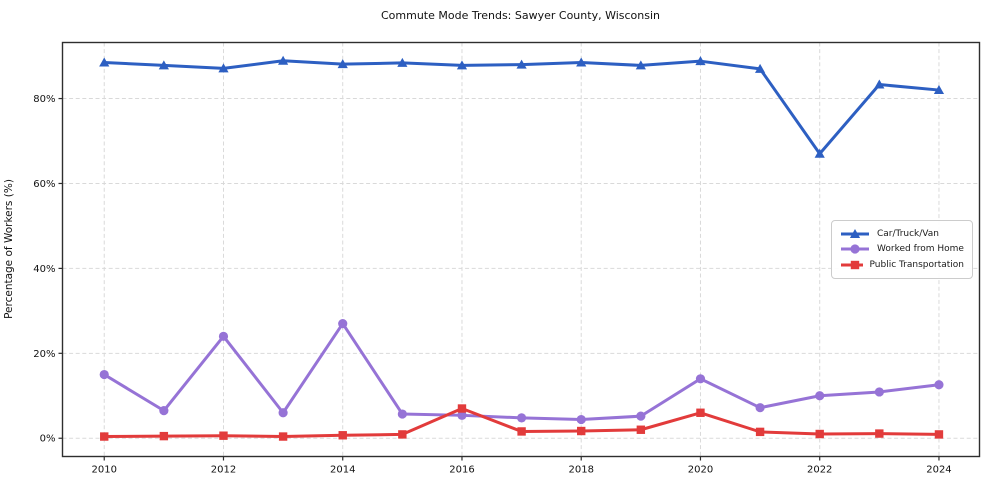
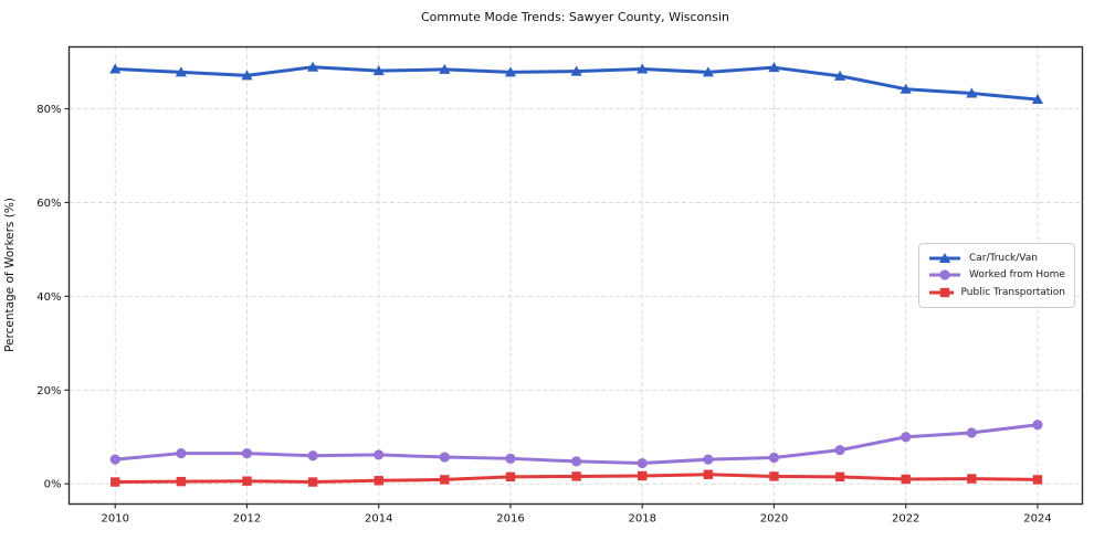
Worked from Home/2010: 15% -> 5%
Worked from Home/2012: 24% -> 6%
Worked from Home/2014: 27% -> 6%
Public Transportation/2016: 7% -> 2%
Worked from Home/2020: 14% -> 6%
Public Transportation/2020: 6% -> 2%
Car/Truck/Van/2022: 67% -> 84%
